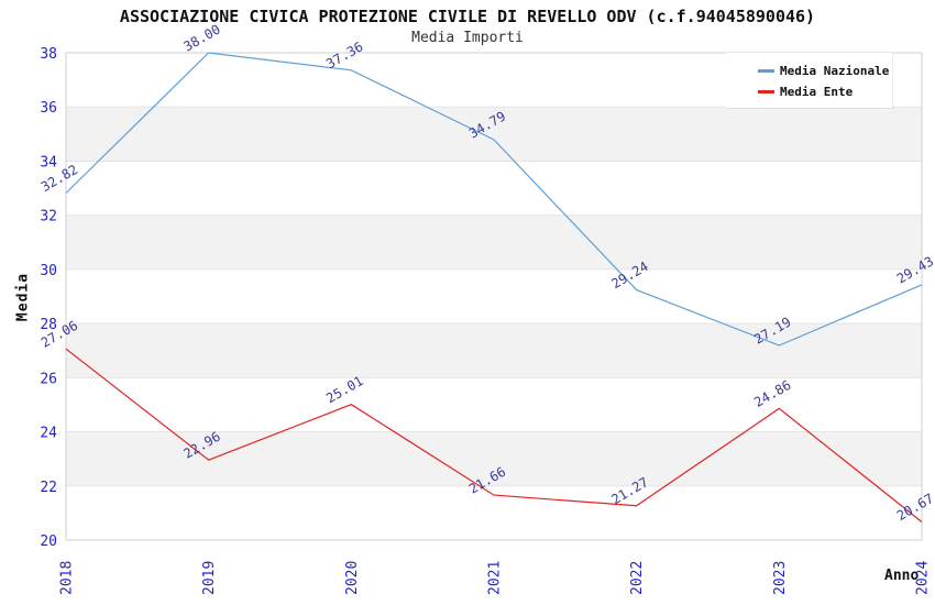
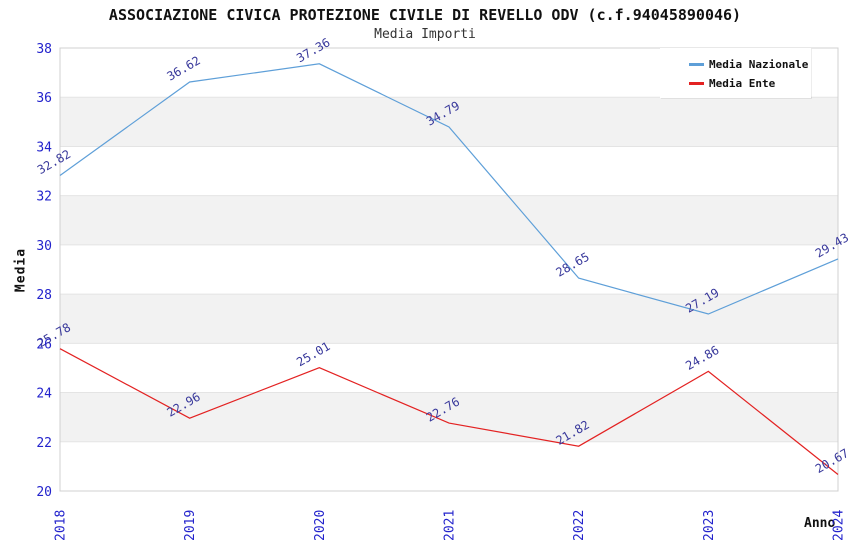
Media Ente/2018: 27.06 -> 25.78
Media Nazionale/2019: 38.00 -> 36.62
Media Ente/2021: 21.66 -> 22.76
Media Nazionale/2022: 29.24 -> 28.65
Media Ente/2022: 21.27 -> 21.82
